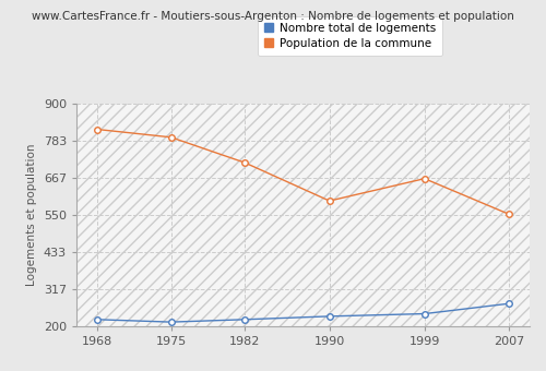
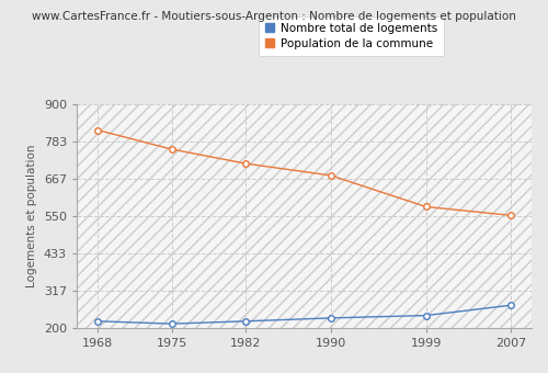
Population de la commune/1975: 795 -> 760
Population de la commune/1990: 595 -> 678
Population de la commune/1999: 665 -> 580
